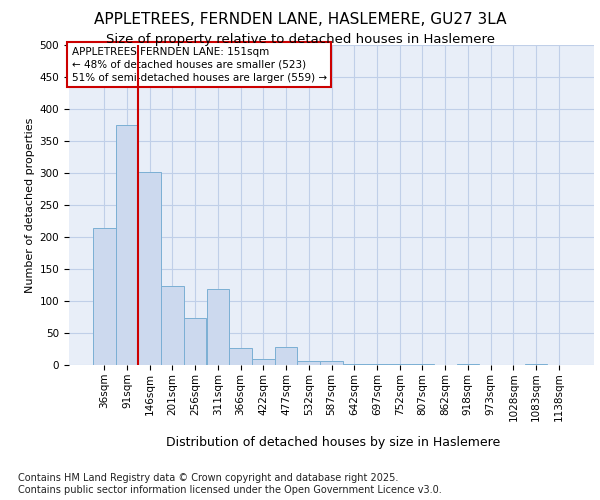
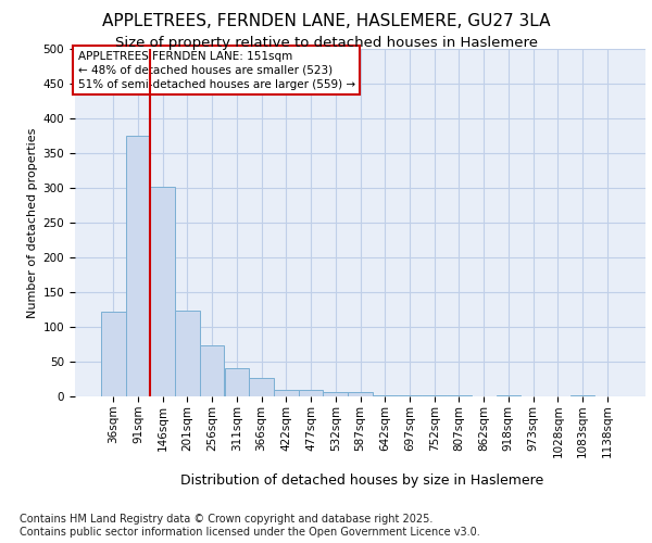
36sqm: 214 -> 122
311sqm: 118 -> 41
477sqm: 28 -> 10
